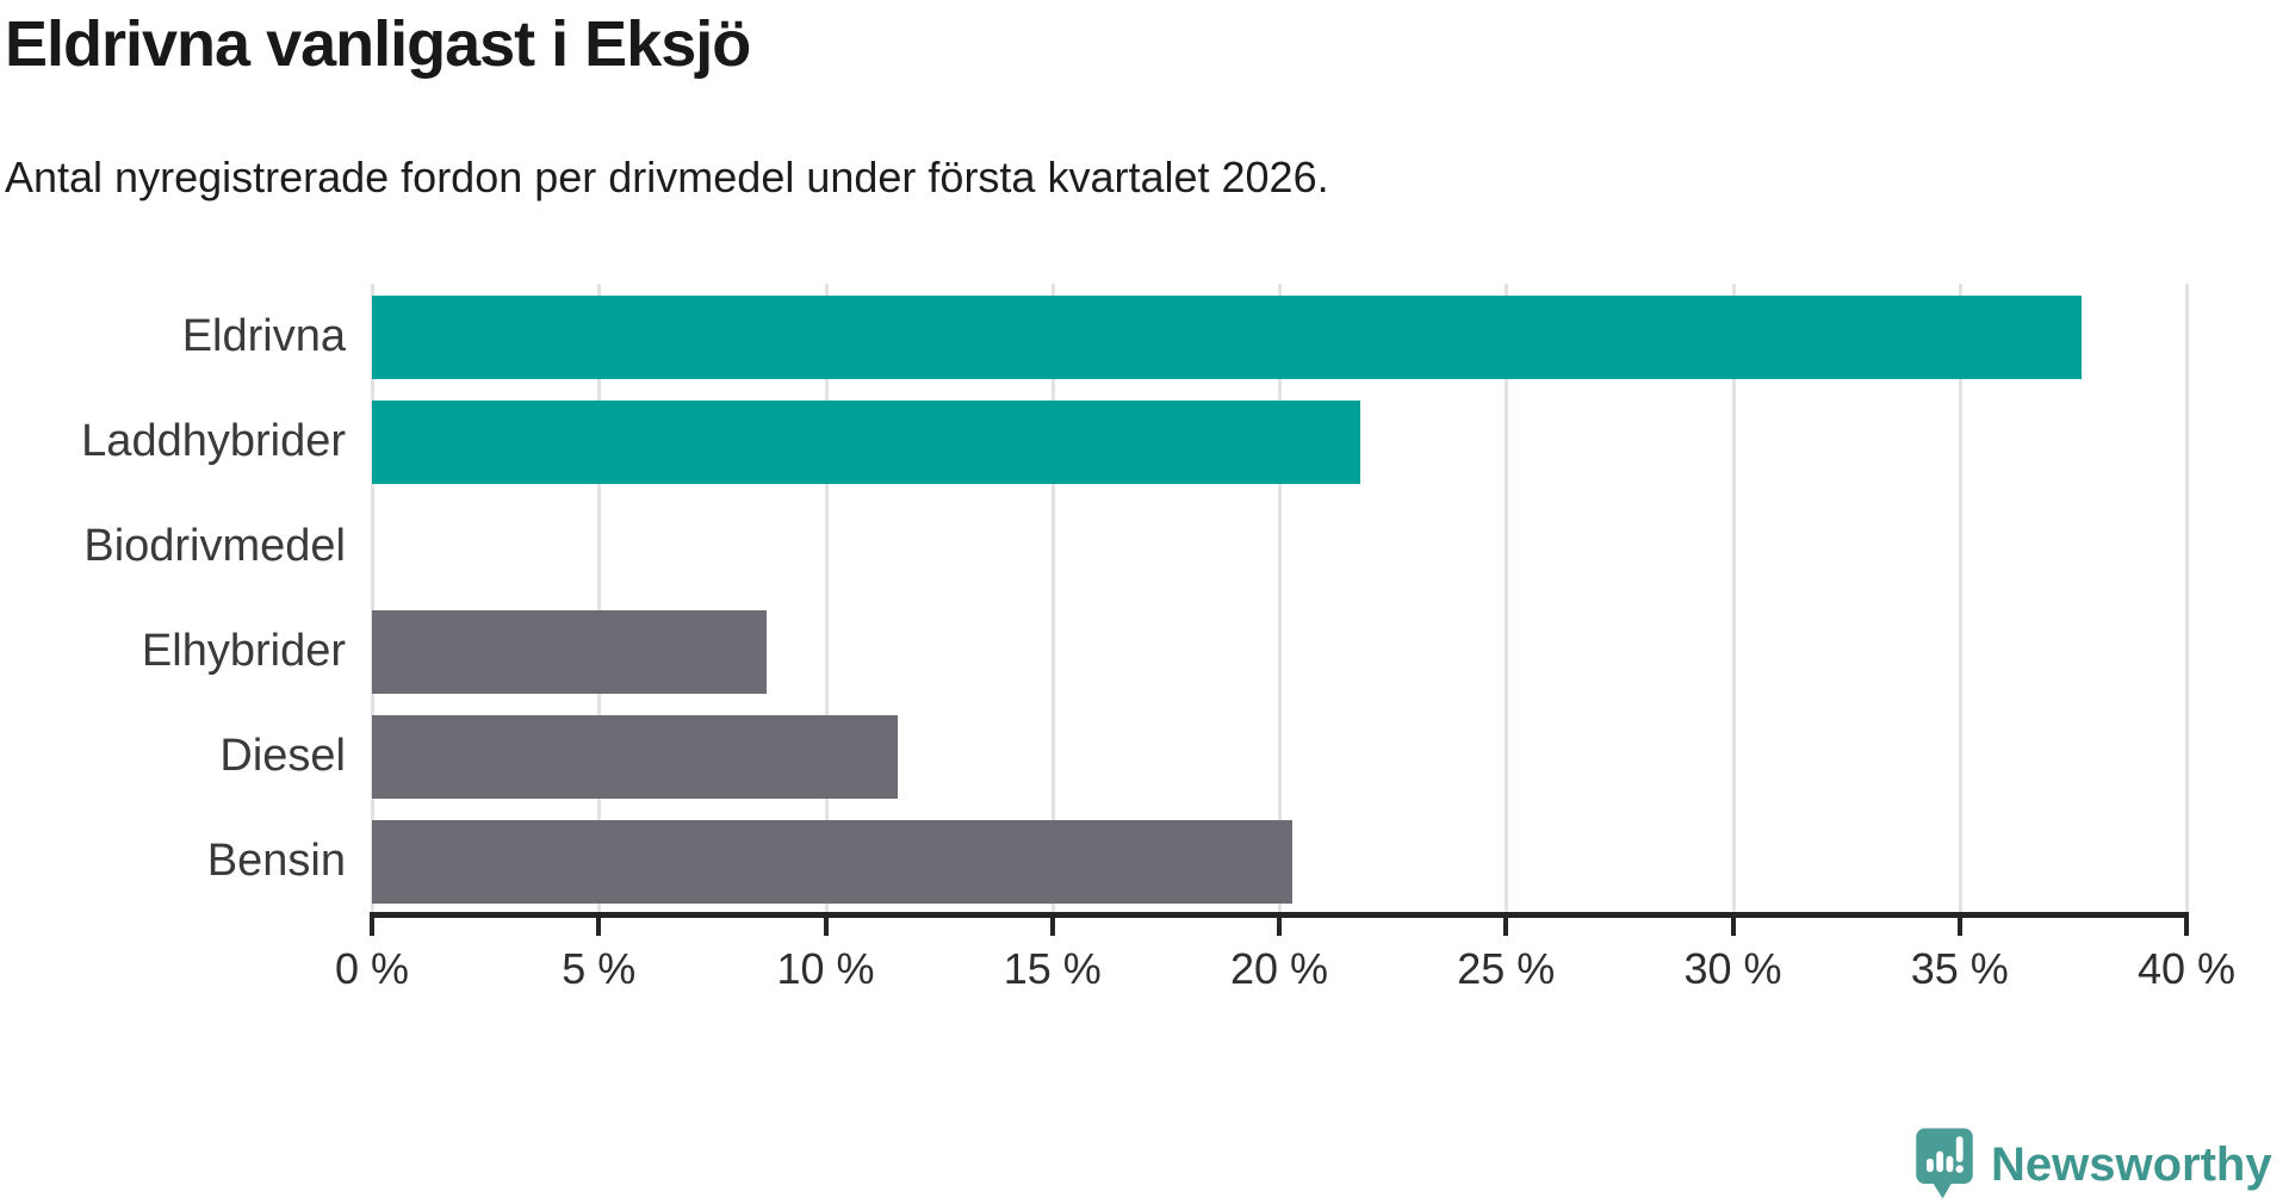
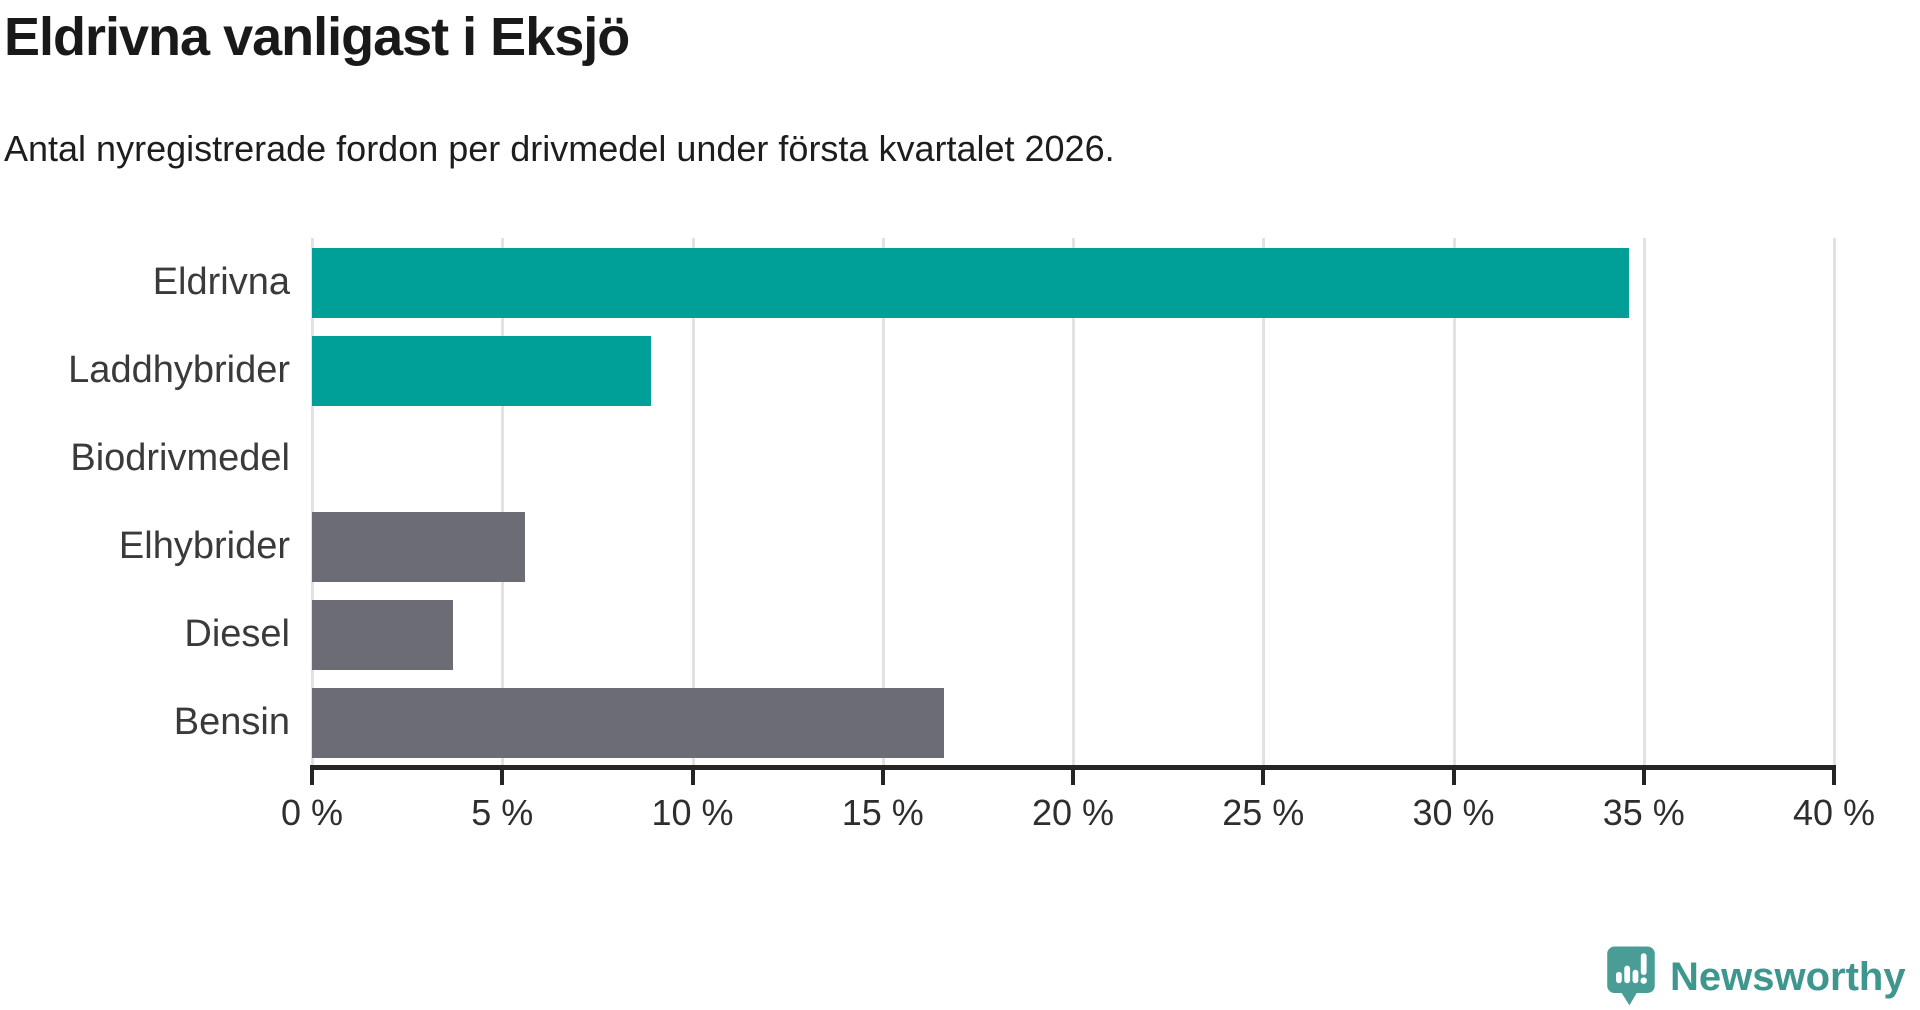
Eldrivna: 37.7% -> 34.6%
Laddhybrider: 21.8% -> 8.9%
Elhybrider: 8.7% -> 5.6%
Diesel: 11.6% -> 3.7%
Bensin: 20.3% -> 16.6%
